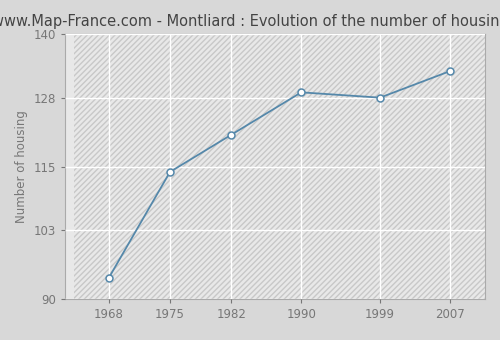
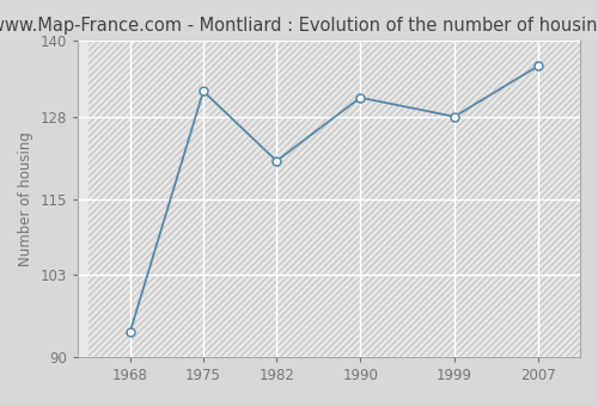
1975: 114 -> 132
1990: 129 -> 131
2007: 133 -> 136
